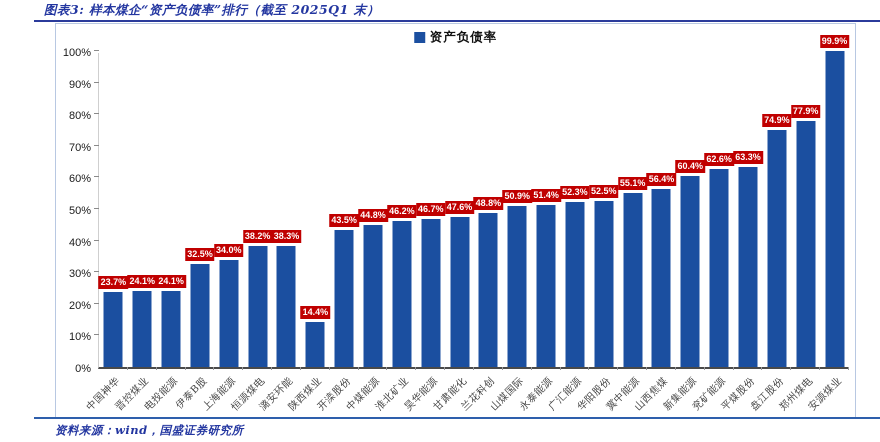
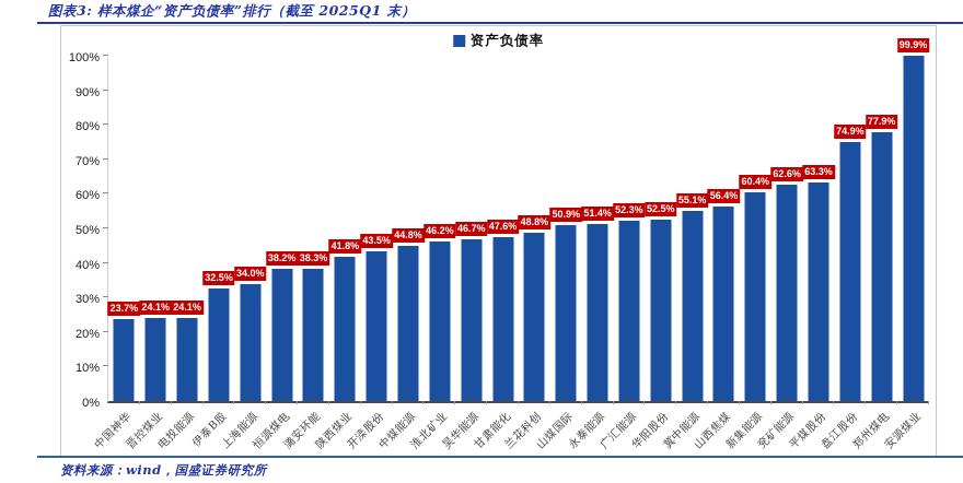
陕西煤业: 14.4% -> 41.8%
